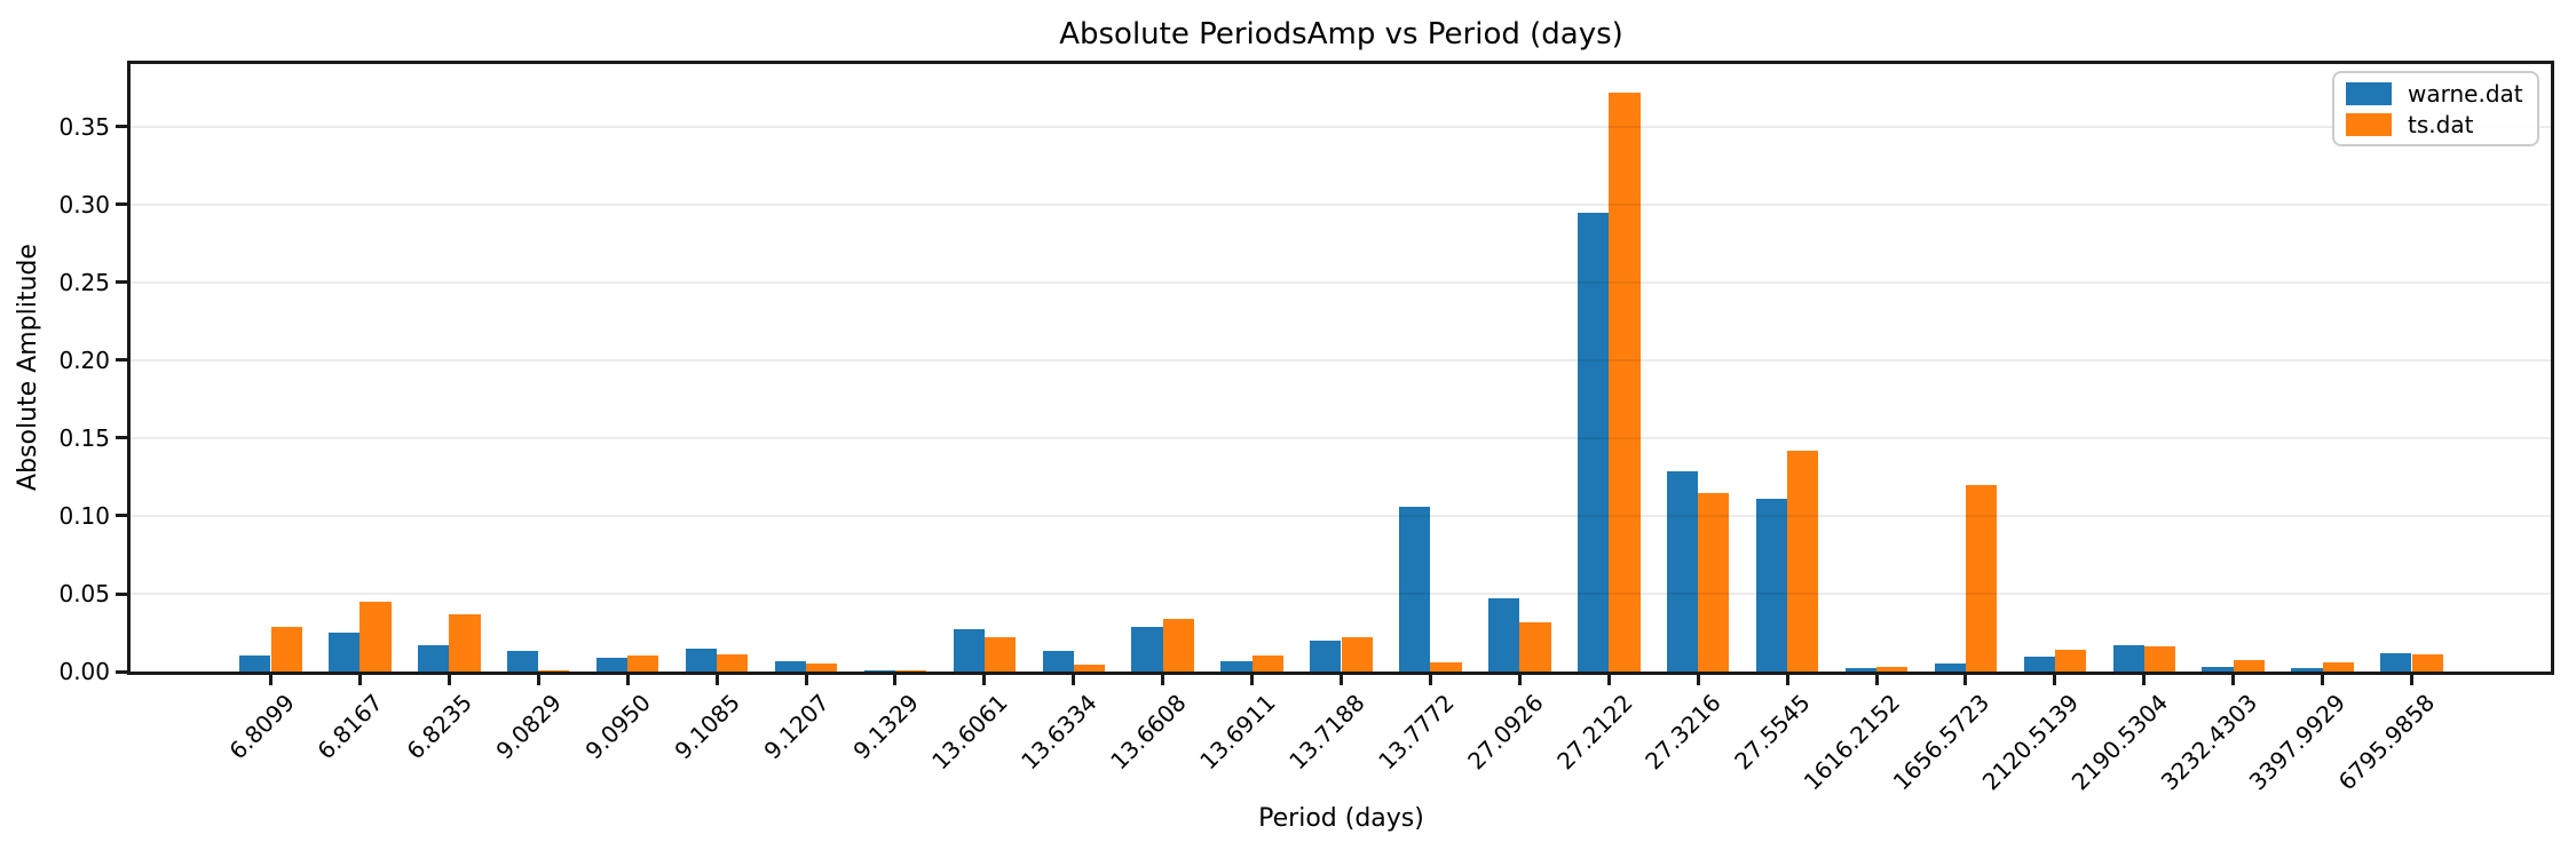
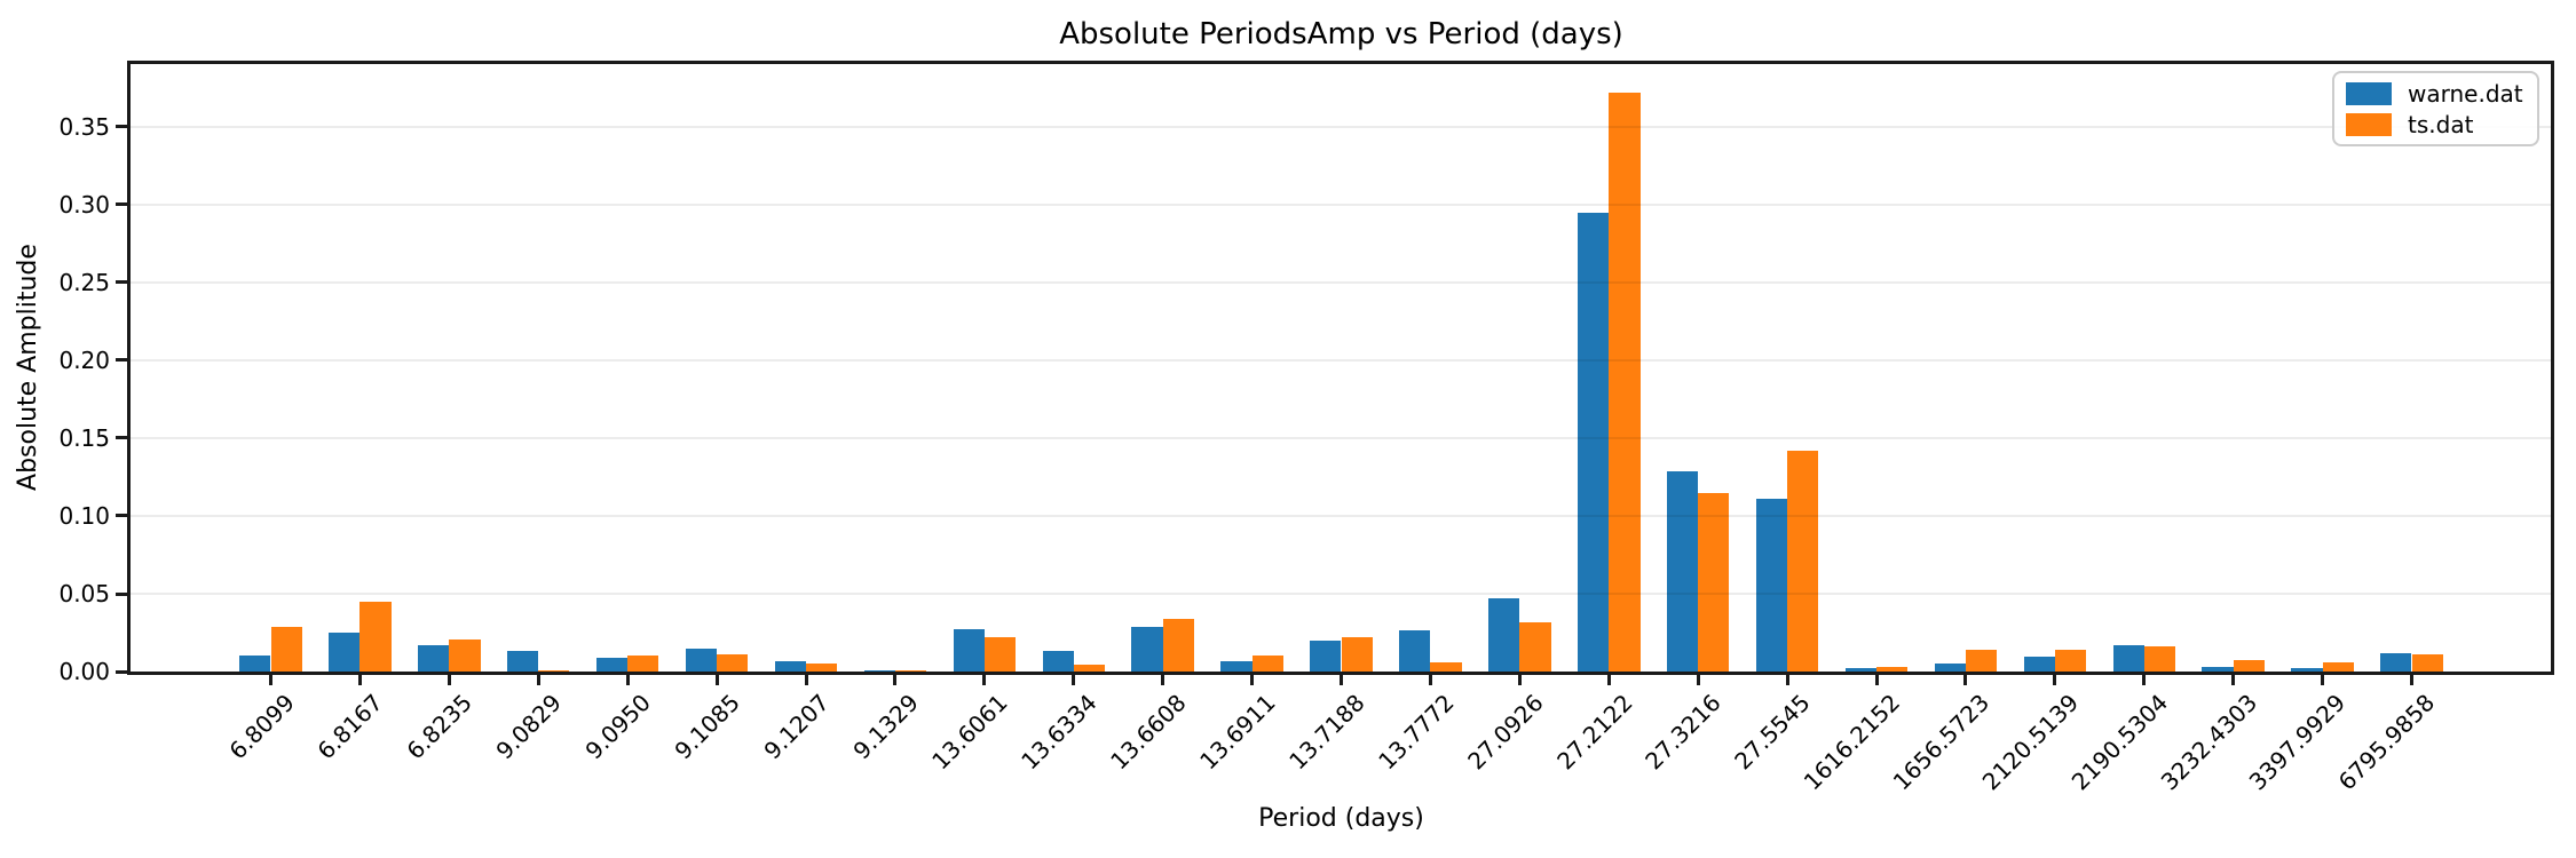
ts.dat/6.8235: 0.037 -> 0.021
warne.dat/13.7772: 0.106 -> 0.027
ts.dat/1656.5723: 0.120 -> 0.014
